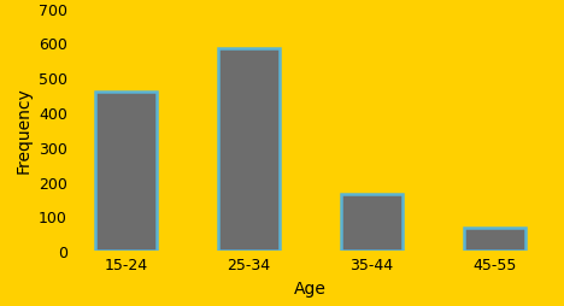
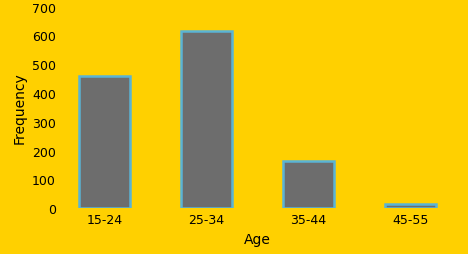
25-34: 585 -> 615
45-55: 65 -> 15
